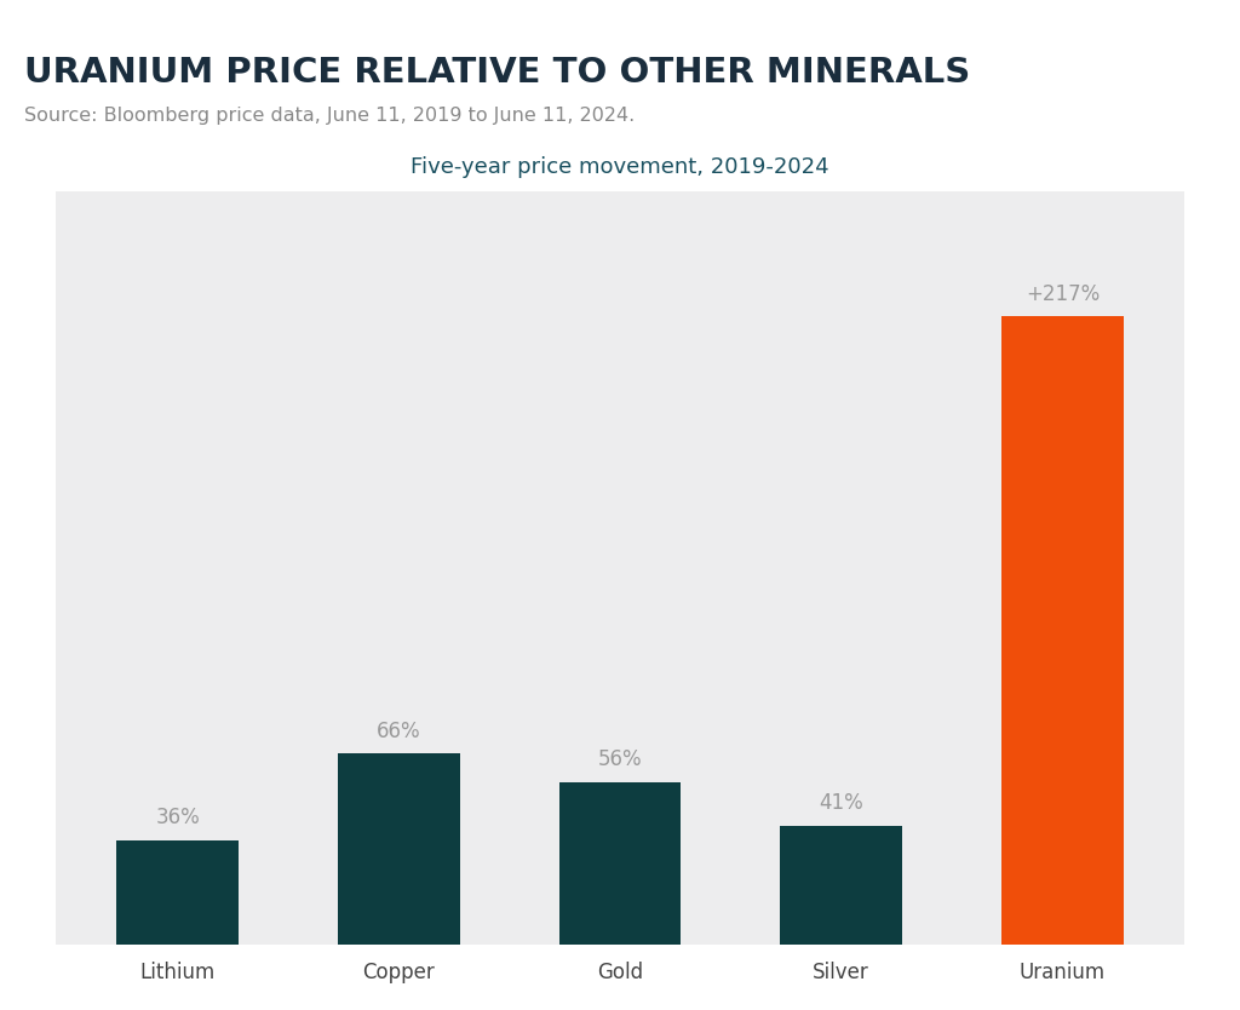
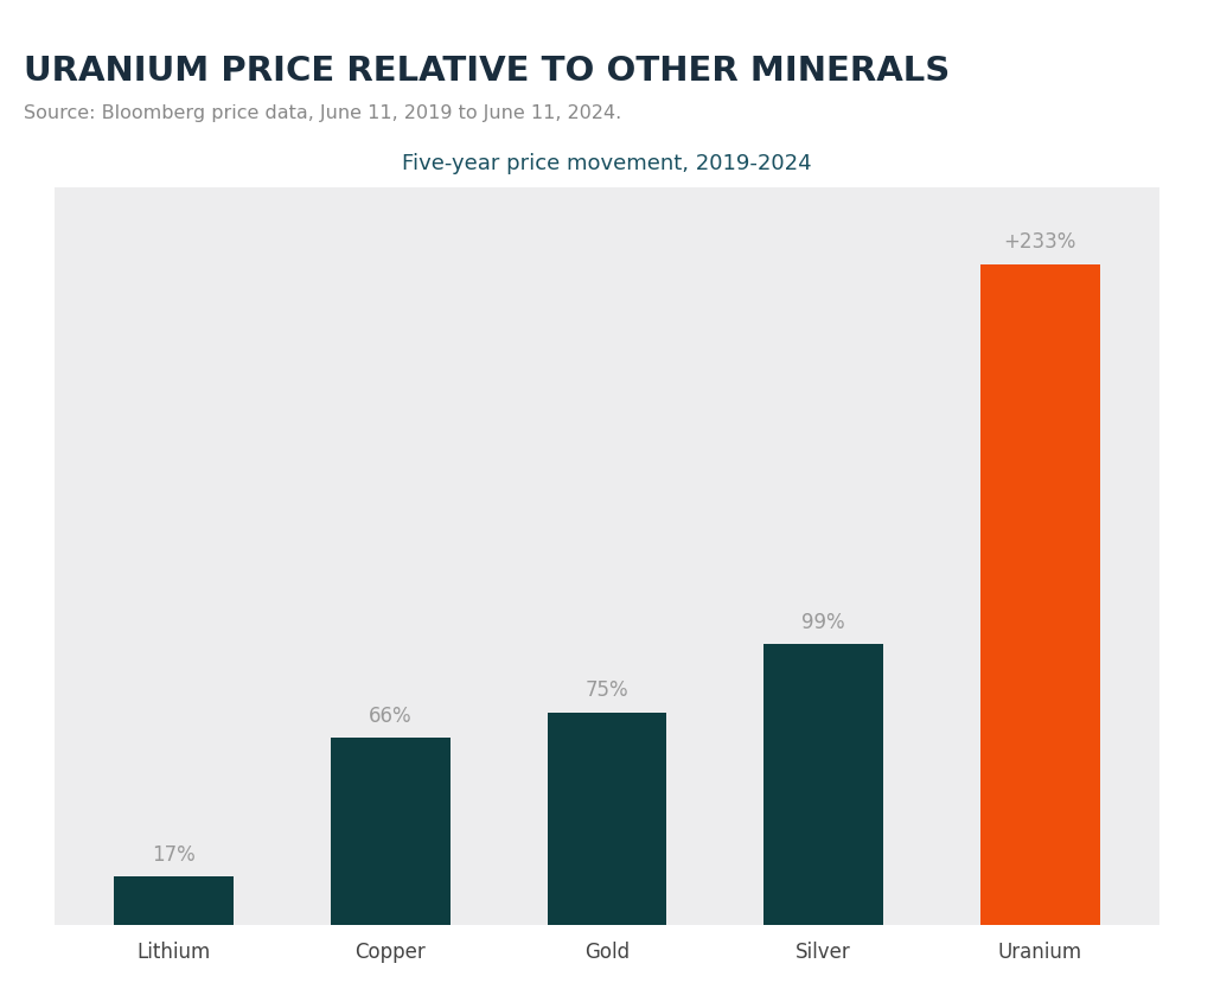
Lithium: 36% -> 17%
Gold: 56% -> 75%
Silver: 41% -> 99%
Uranium: +217% -> +233%
